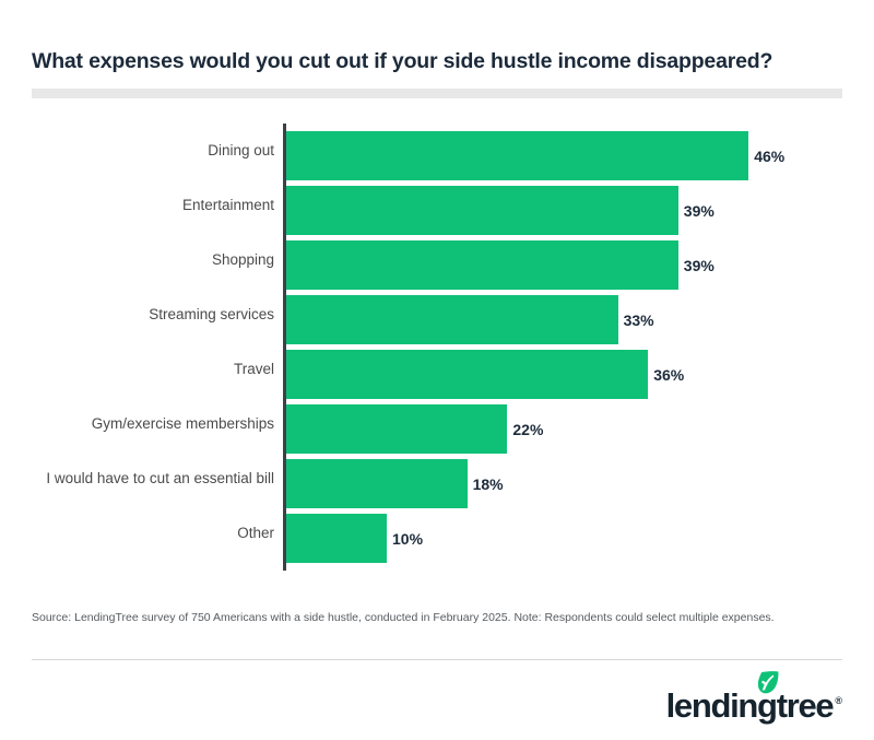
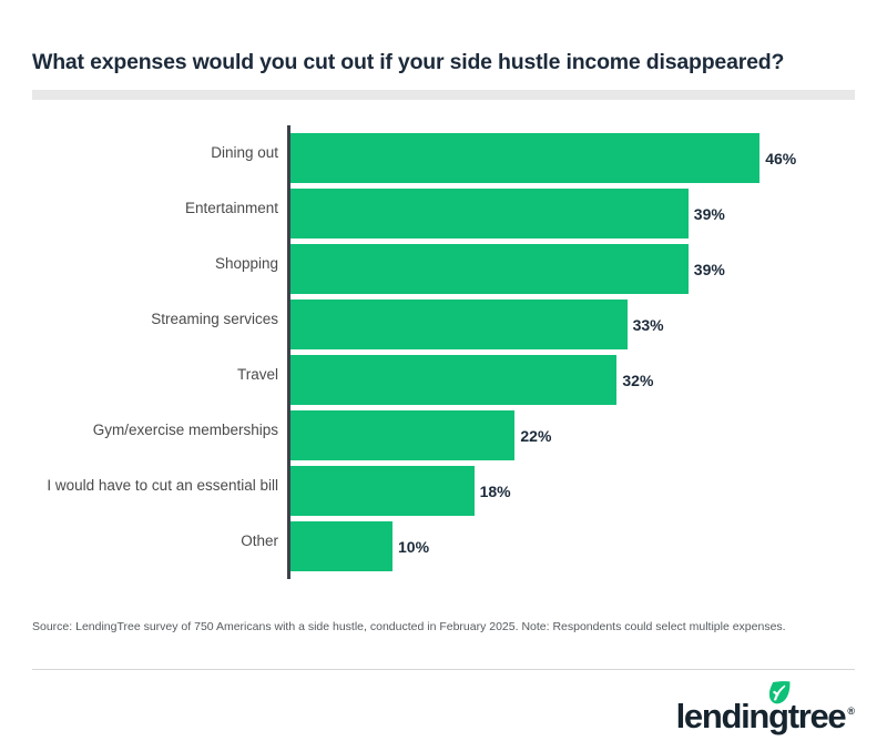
Travel: 36% -> 32%
